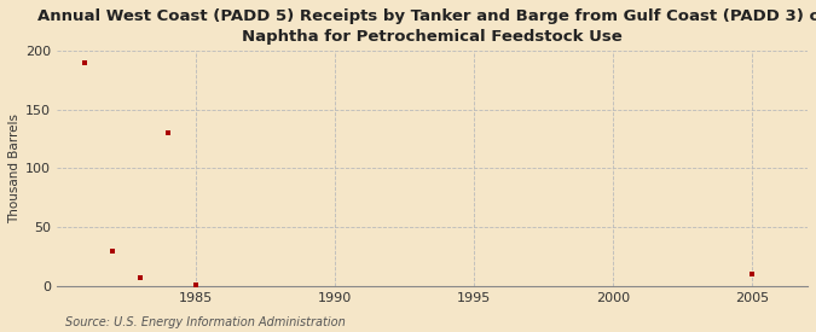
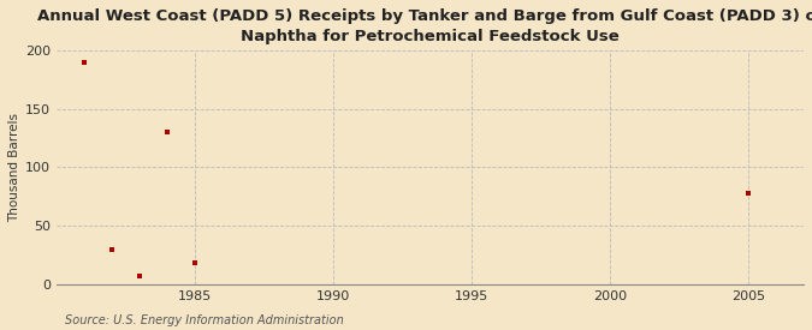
1985: 1 -> 18
2005: 10 -> 78
